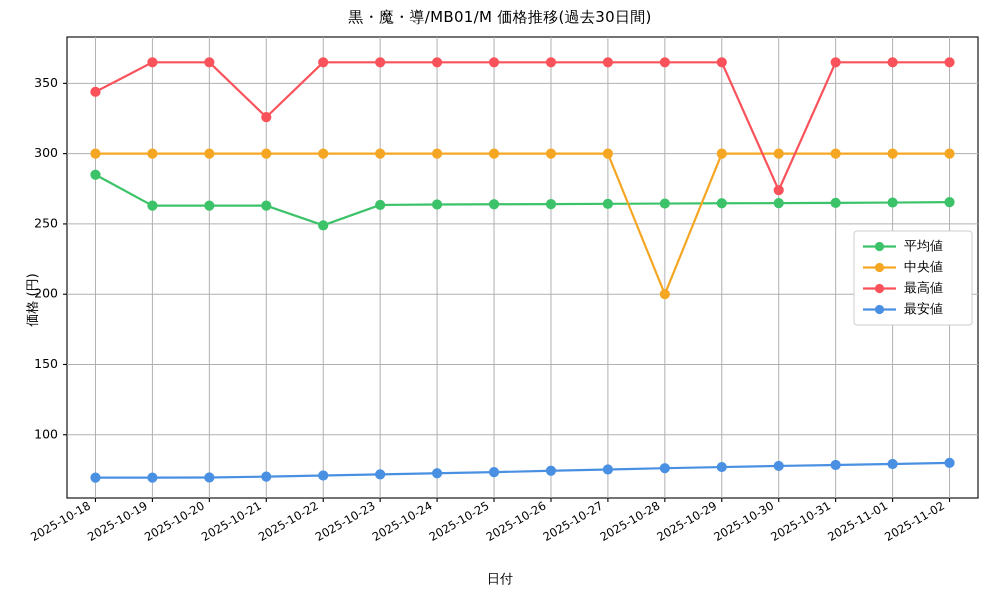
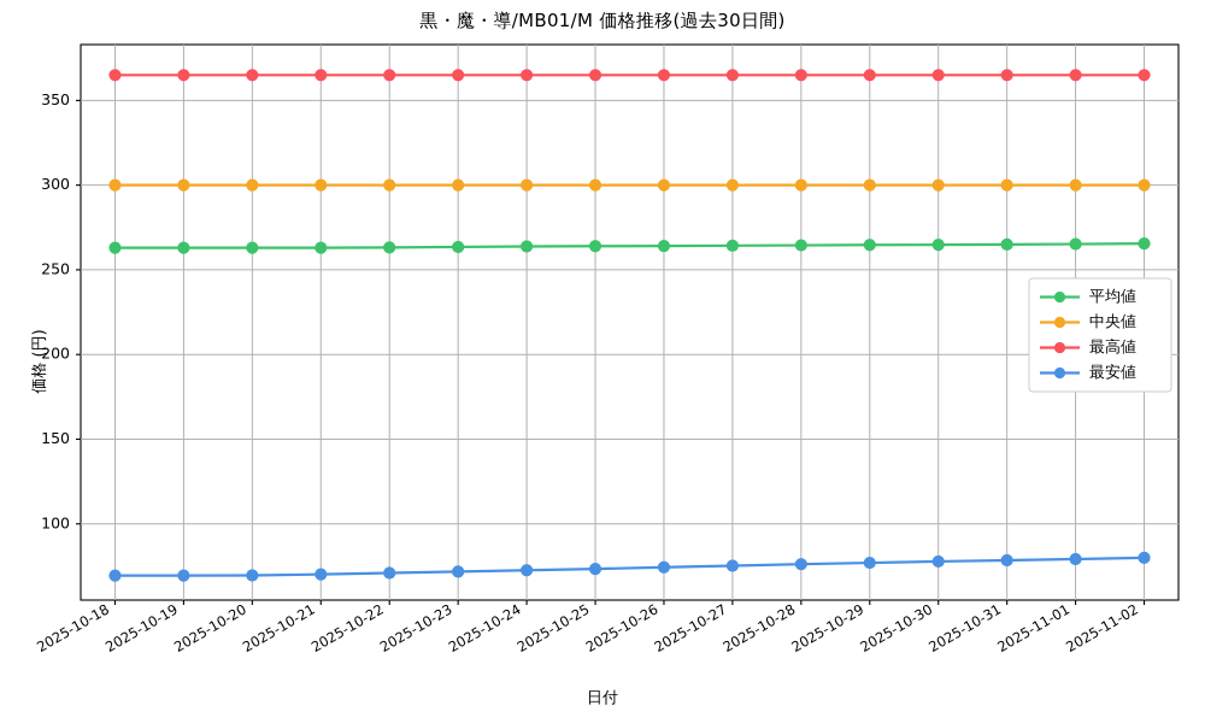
平均値/2025-10-18: 285 -> 263
最高値/2025-10-18: 344 -> 365
最高値/2025-10-21: 326 -> 365
平均値/2025-10-22: 249 -> 263
中央値/2025-10-28: 200 -> 300
最高値/2025-10-30: 274 -> 365
